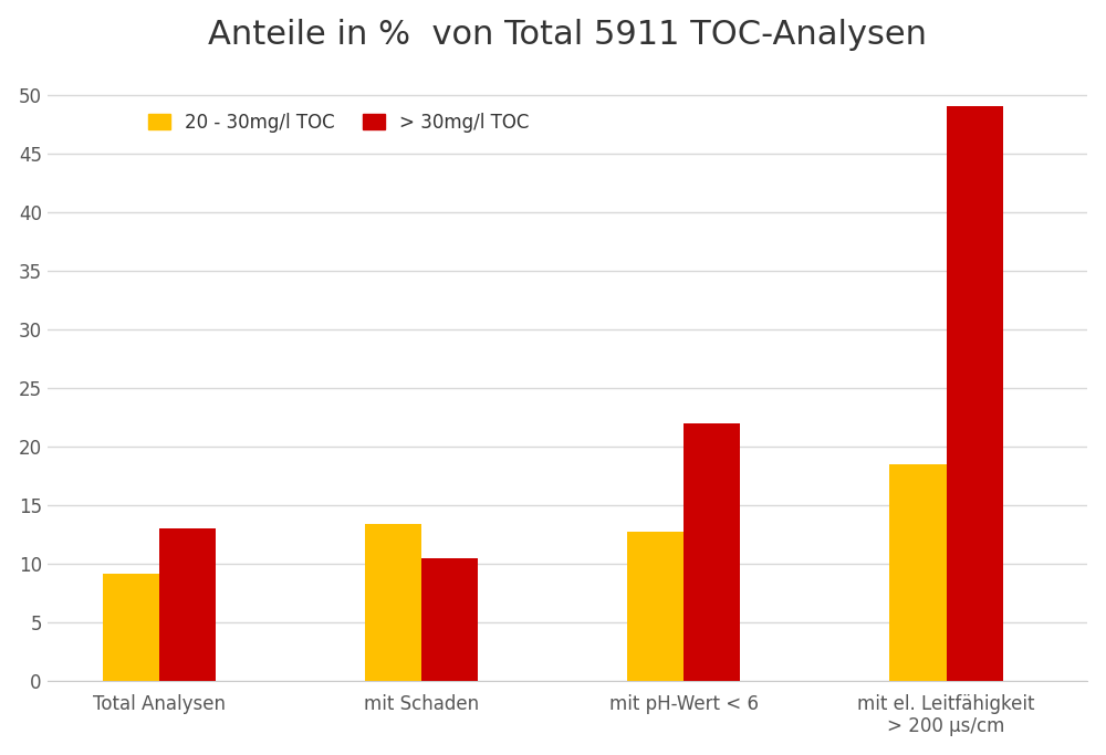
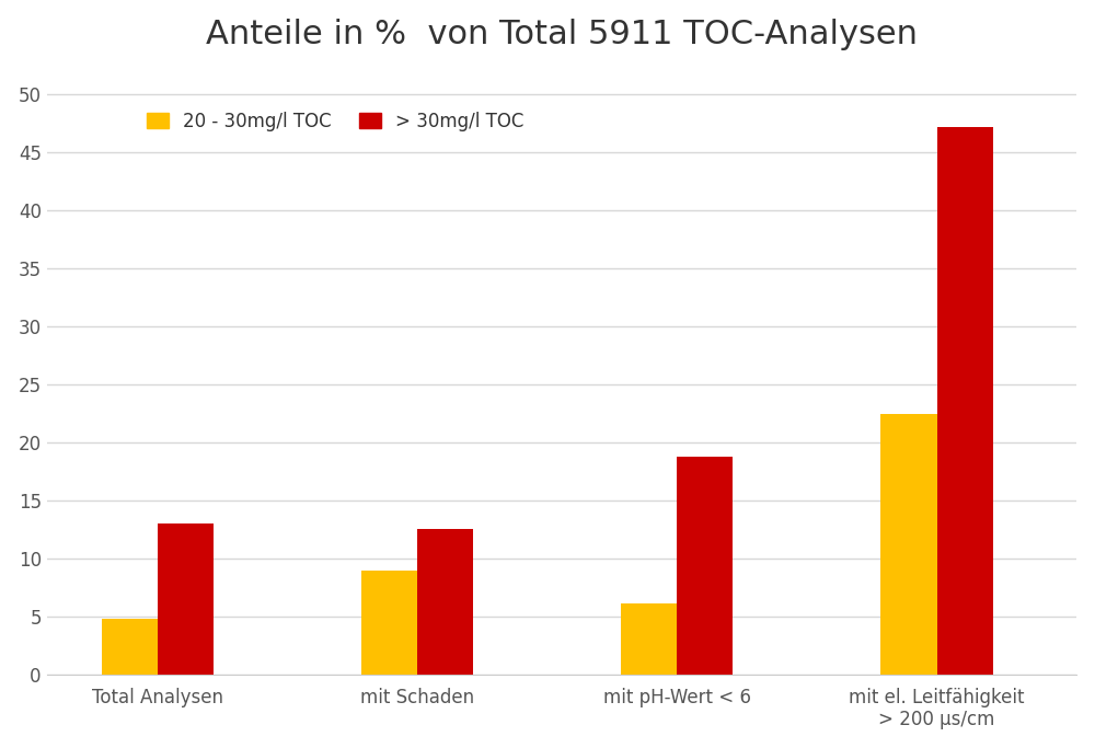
20 - 30mg/l TOC/Total Analysen: 9.2 -> 4.8
20 - 30mg/l TOC/mit Schaden: 13.4 -> 9.0
> 30mg/l TOC/mit Schaden: 10.5 -> 12.6
20 - 30mg/l TOC/mit pH-Wert < 6: 12.8 -> 6.2
> 30mg/l TOC/mit pH-Wert < 6: 22.0 -> 18.8
20 - 30mg/l TOC/mit el. Leitfähigkeit > 200 µs/cm: 18.5 -> 22.5
> 30mg/l TOC/mit el. Leitfähigkeit > 200 µs/cm: 49.0 -> 47.2
